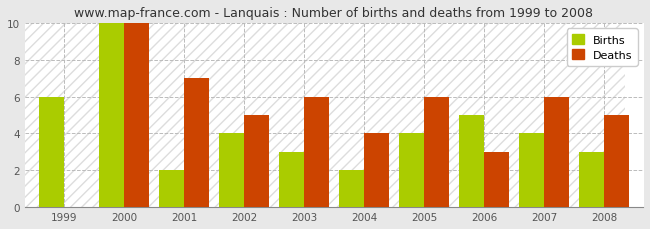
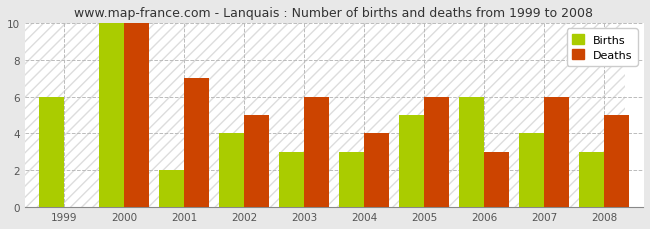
Births/2004: 2 -> 3
Births/2005: 4 -> 5
Births/2006: 5 -> 6
